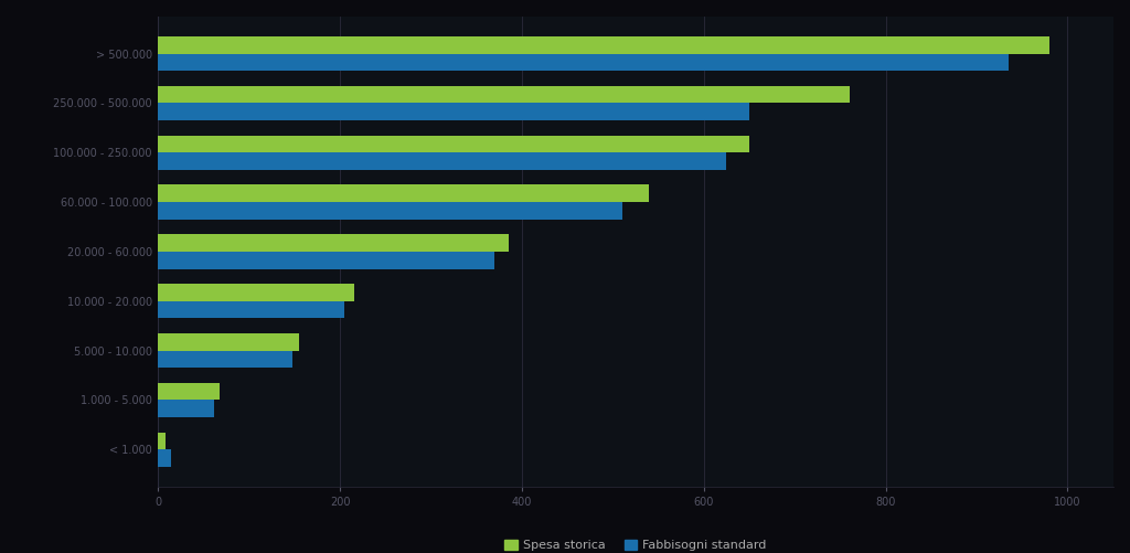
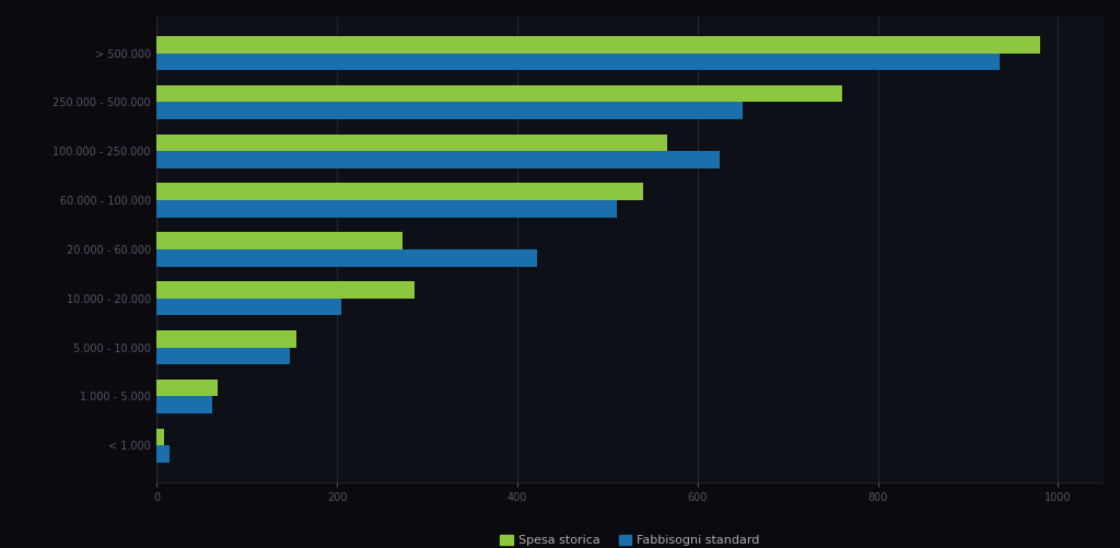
Spesa storica/100.000 - 250.000: 650 -> 566
Spesa storica/20.000 - 60.000: 385 -> 272
Fabbisogni standard/20.000 - 60.000: 370 -> 422
Spesa storica/10.000 - 20.000: 215 -> 286
